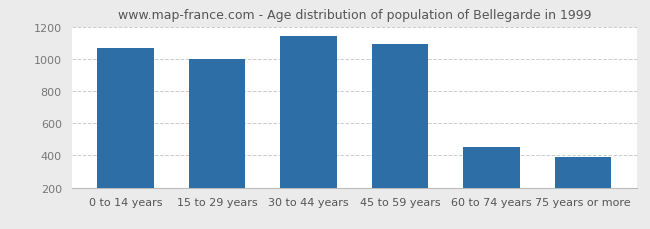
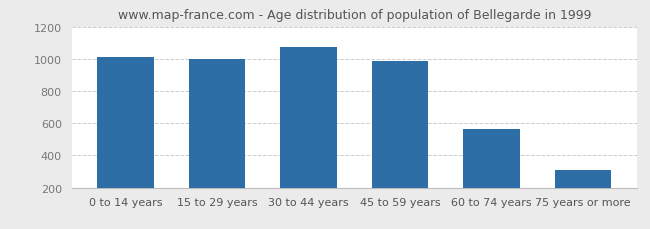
0 to 14 years: 1070 -> 1010
30 to 44 years: 1140 -> 1080
45 to 59 years: 1090 -> 980
60 to 74 years: 450 -> 560
75 years or more: 390 -> 310
